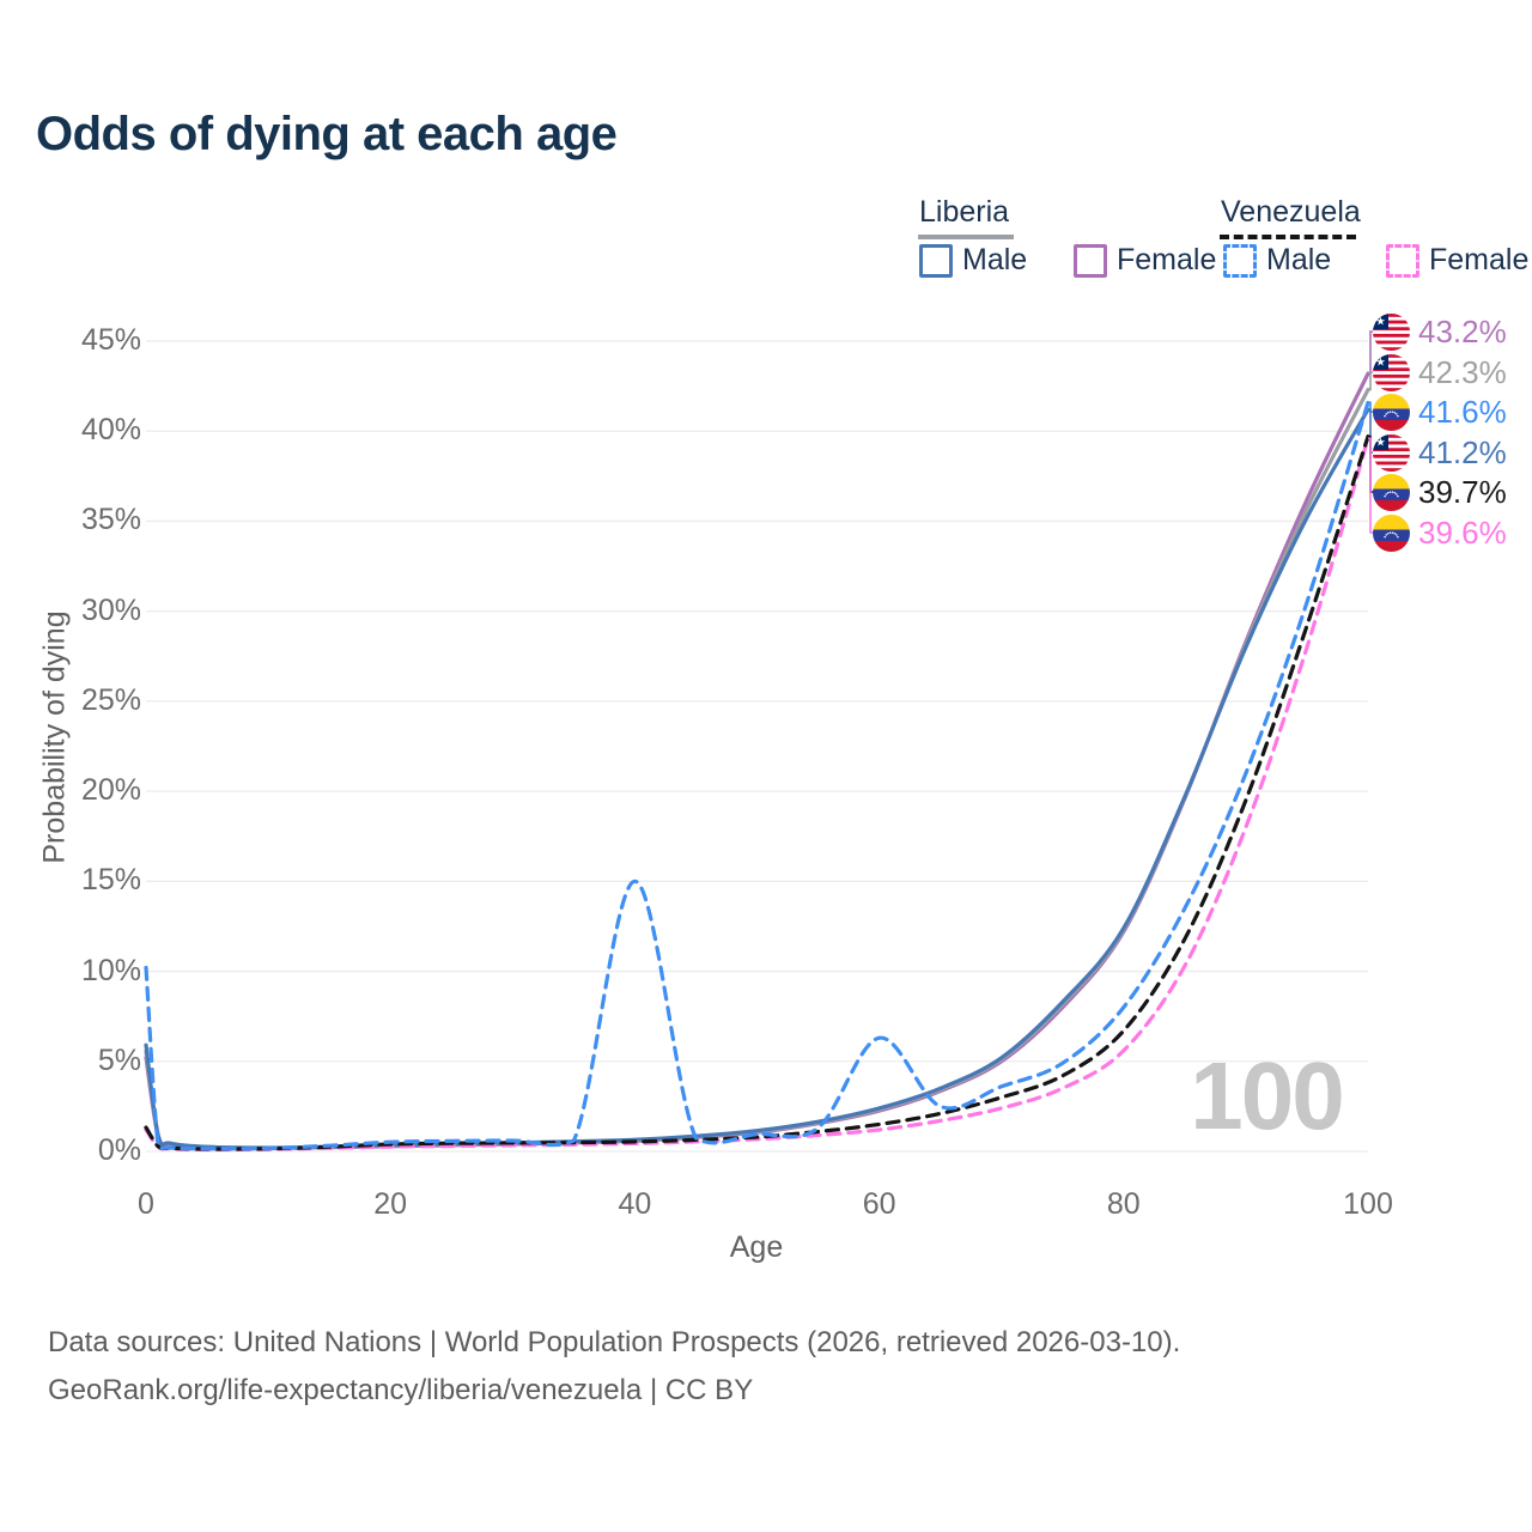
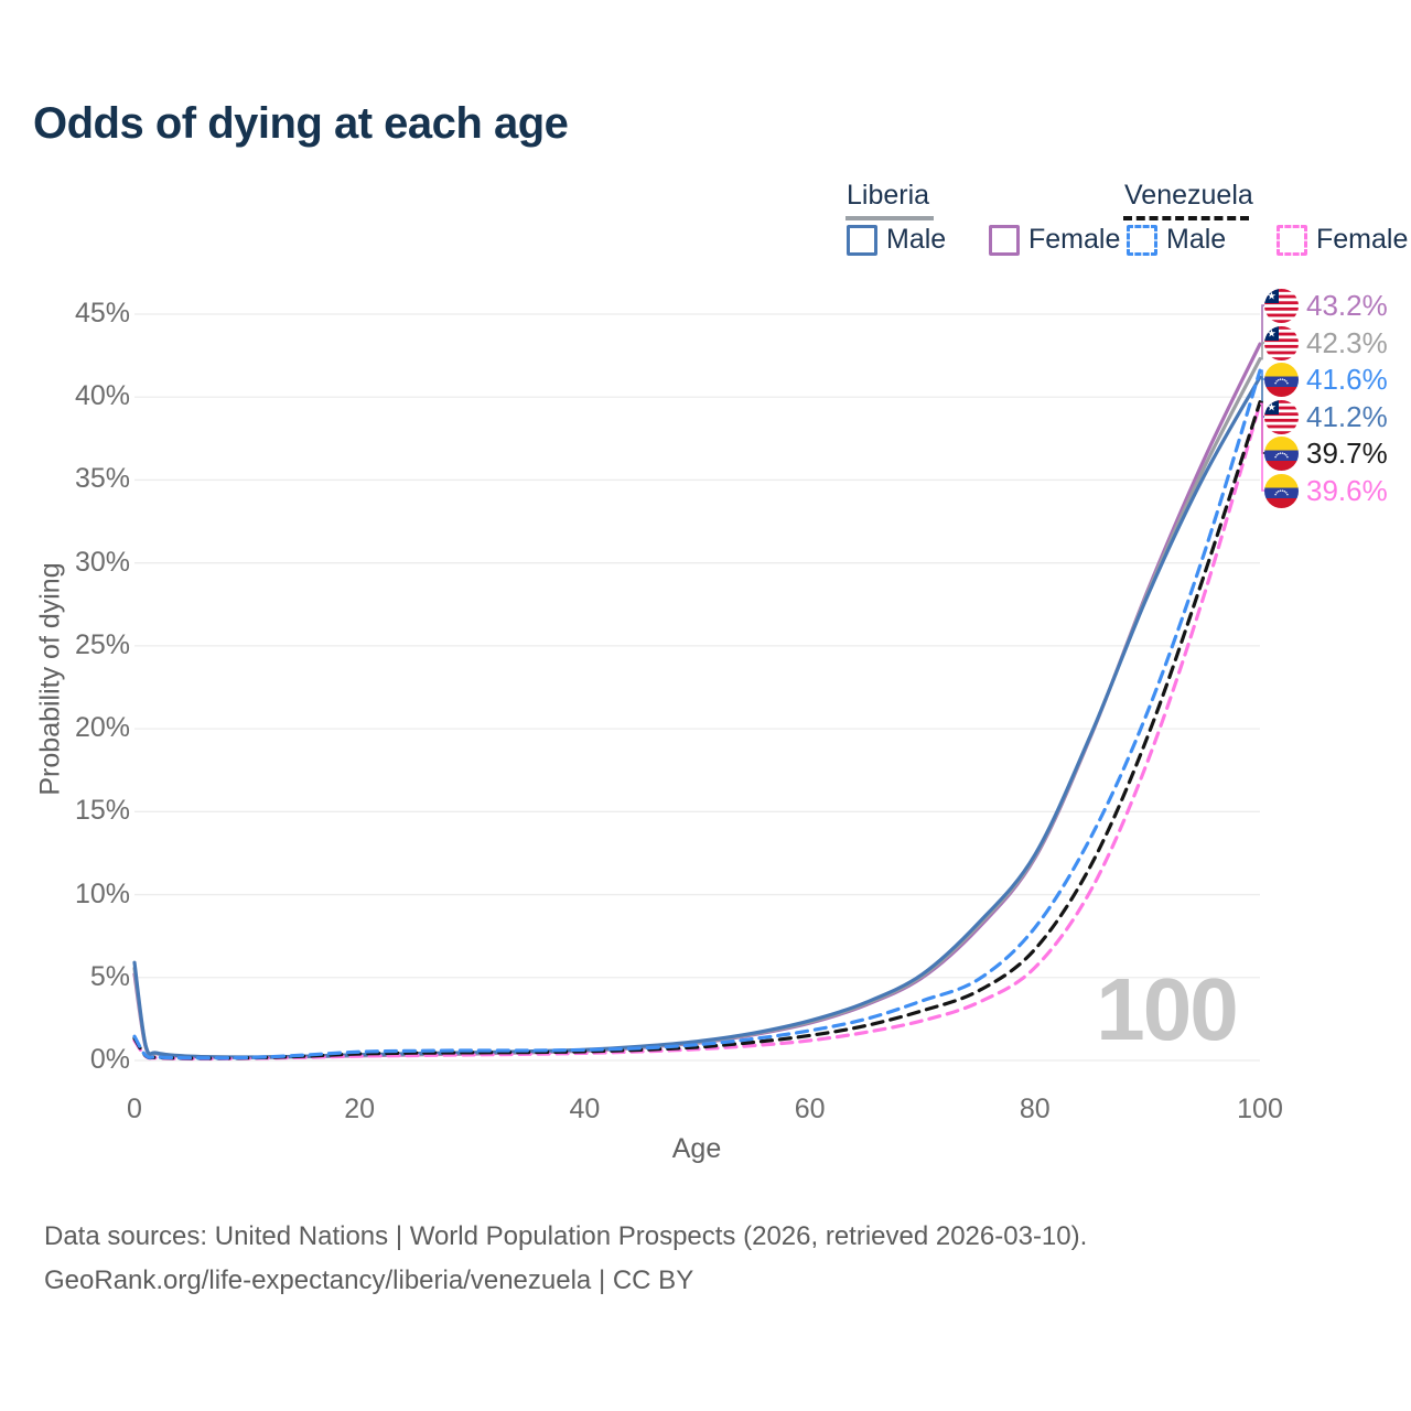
Venezuela Male/0: 10.2% -> 1.4%
Venezuela Male/40: 15.0% -> 0.6%
Venezuela Male/60: 6.3% -> 1.8%
